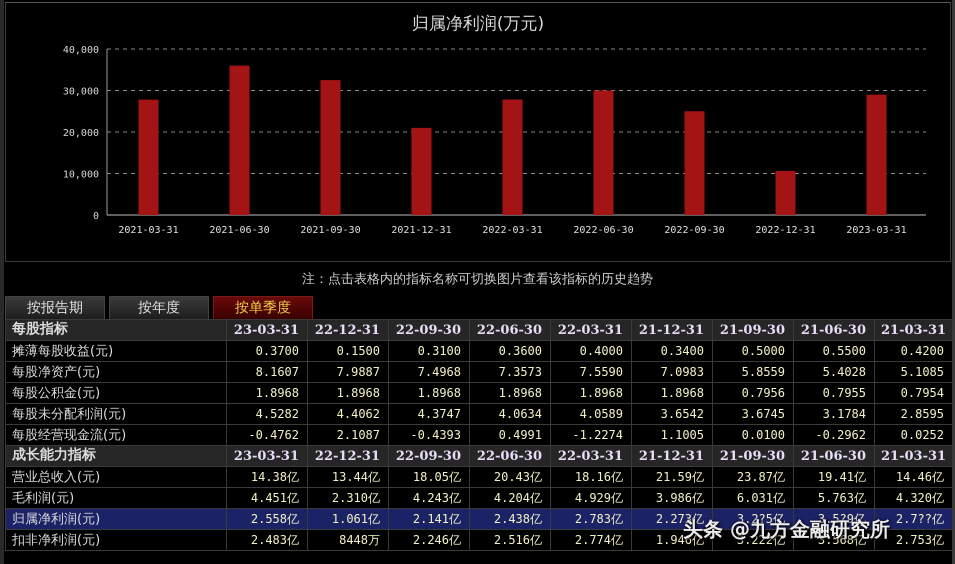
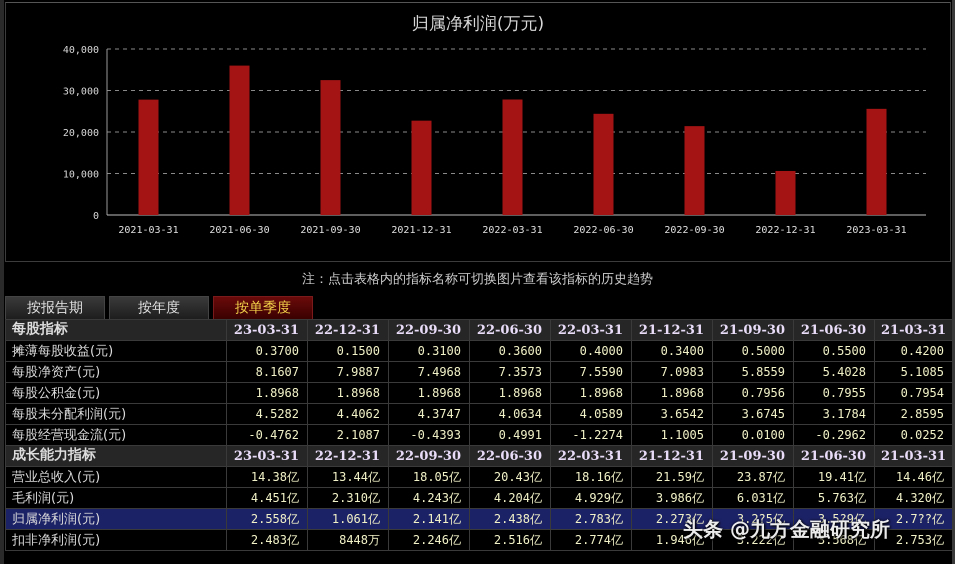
2021-12-31: 21000 -> 23000
2022-06-30: 30000 -> 24000
2022-09-30: 25000 -> 21000
2023-03-31: 29000 -> 26000
